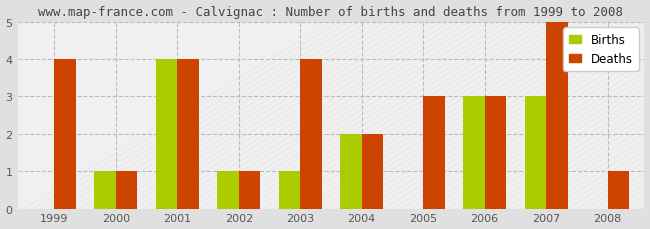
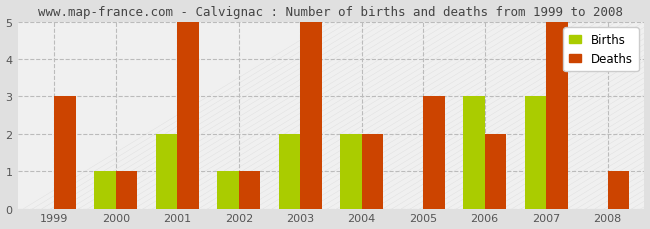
Deaths/1999: 4 -> 3
Births/2001: 4 -> 2
Deaths/2001: 4 -> 5
Births/2003: 1 -> 2
Deaths/2003: 4 -> 5
Deaths/2006: 3 -> 2
